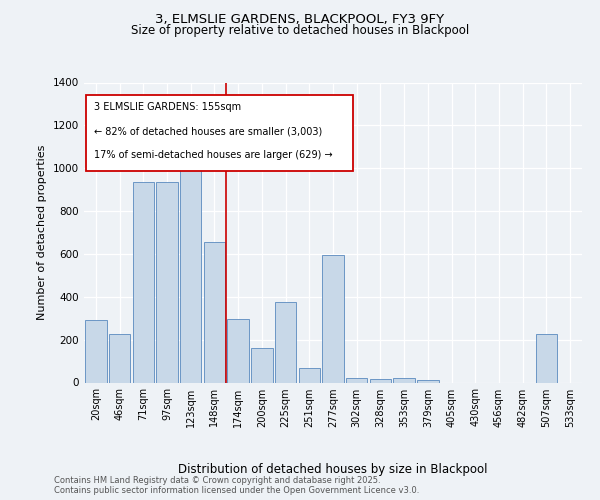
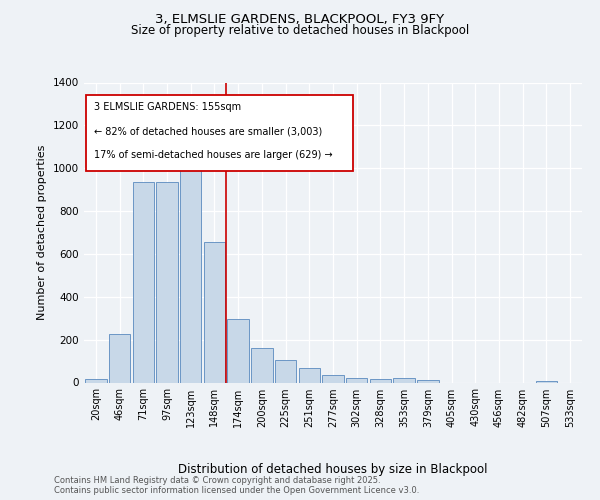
20sqm: 290 -> 15
225sqm: 375 -> 105
277sqm: 595 -> 35
507sqm: 225 -> 8
